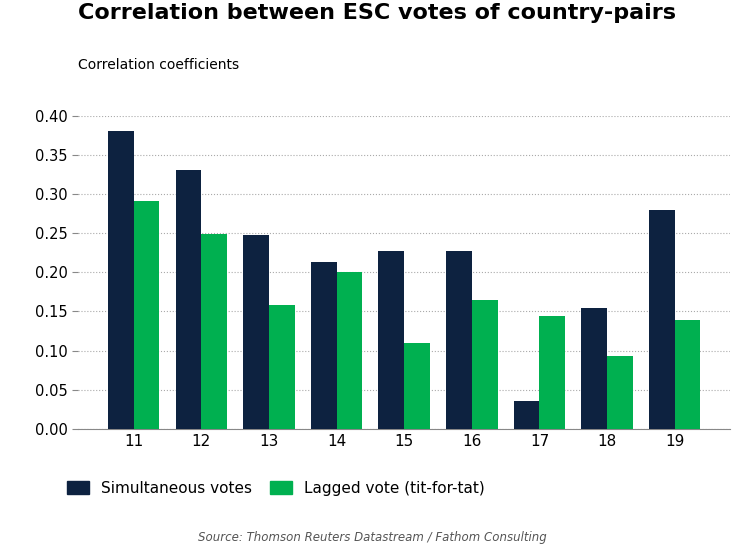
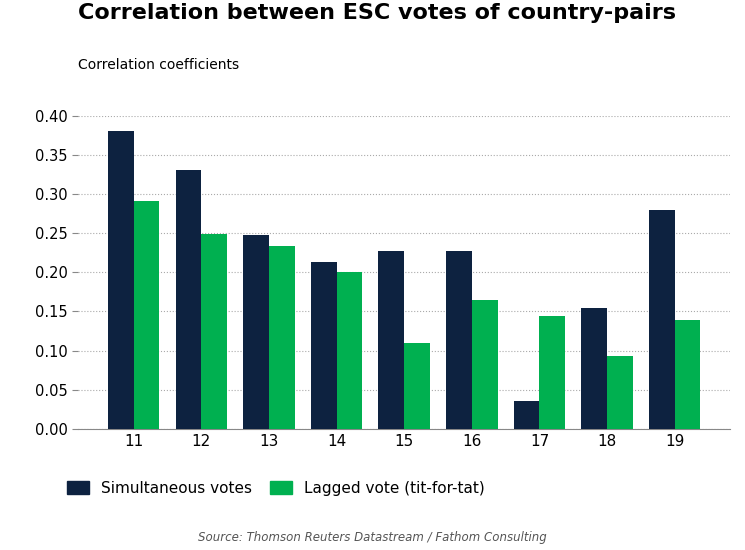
Lagged vote (tit-for-tat)/13: 0.158 -> 0.234
